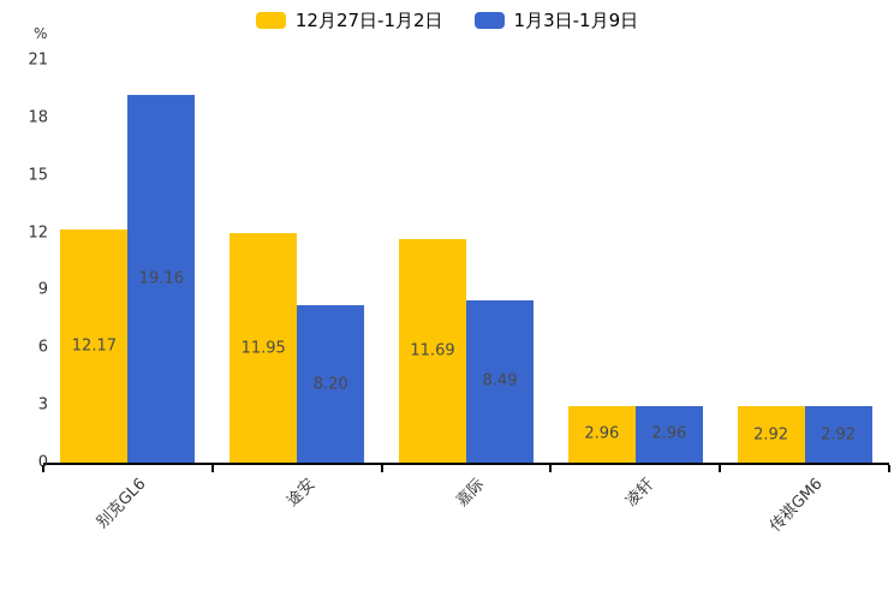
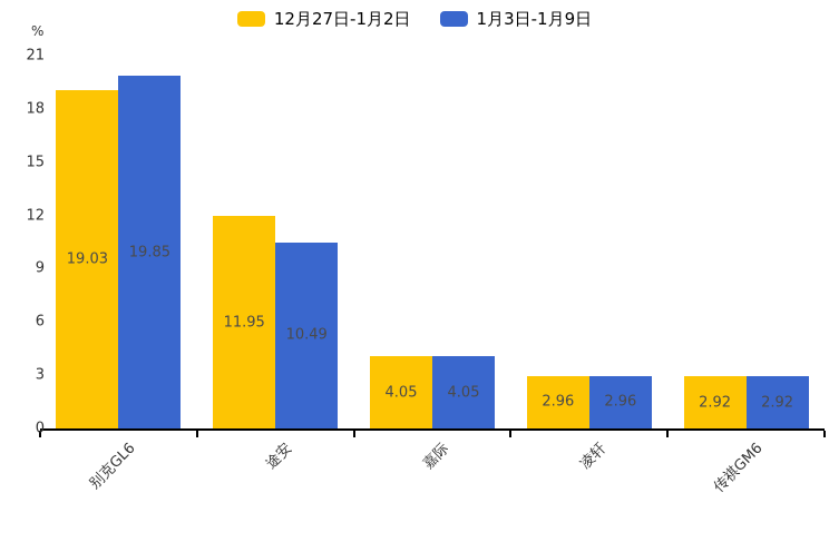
12月27日-1月2日/别克GL6: 12.17 -> 19.03
1月3日-1月9日/别克GL6: 19.16 -> 19.85
1月3日-1月9日/途安: 8.20 -> 10.49
12月27日-1月2日/嘉际: 11.69 -> 4.05
1月3日-1月9日/嘉际: 8.49 -> 4.05
